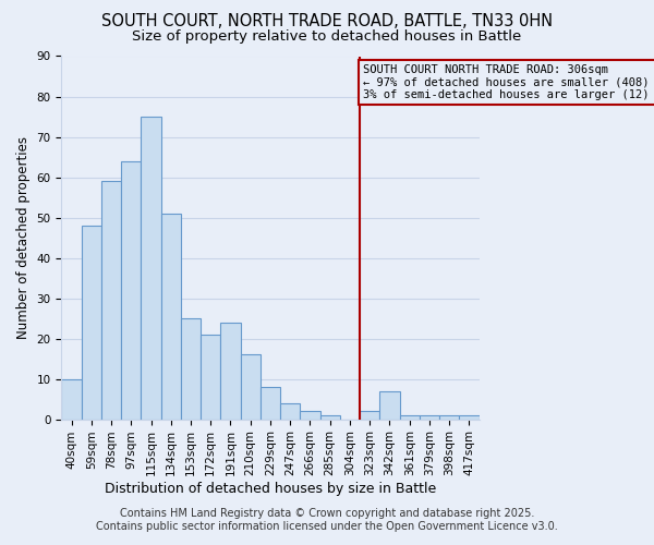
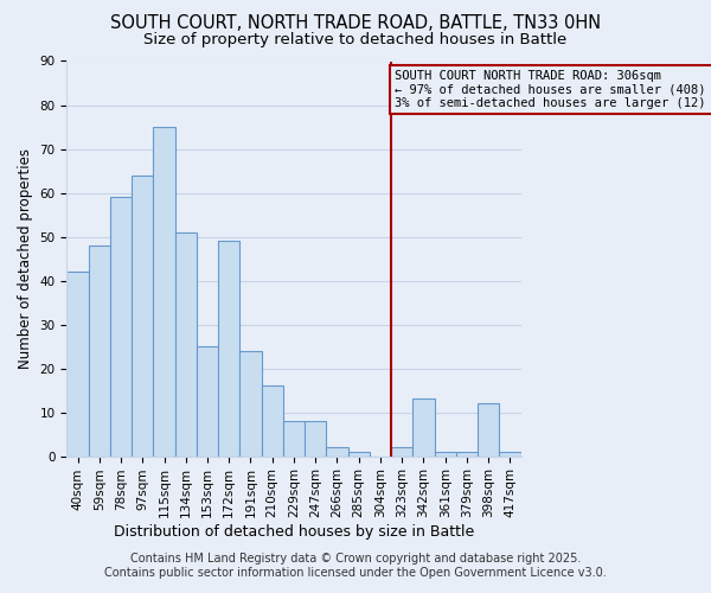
40sqm: 10 -> 42
172sqm: 21 -> 49
247sqm: 4 -> 8
342sqm: 7 -> 13
398sqm: 1 -> 12
